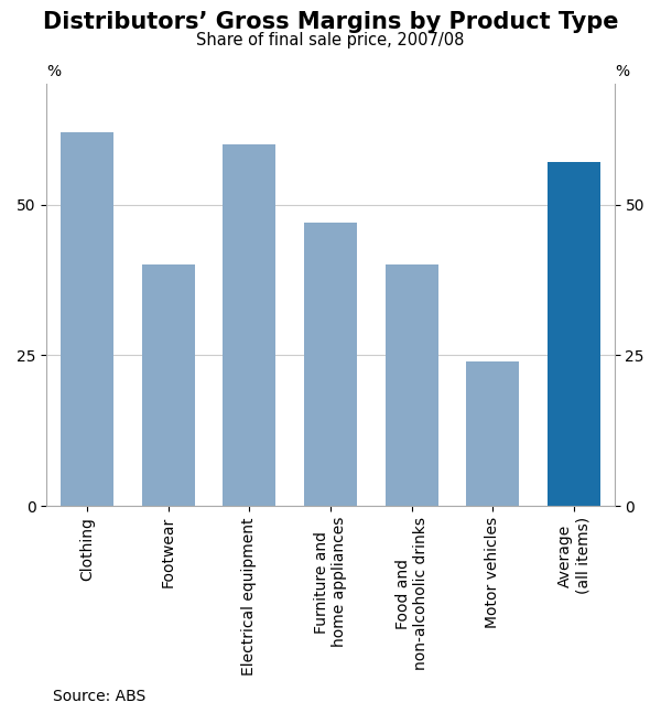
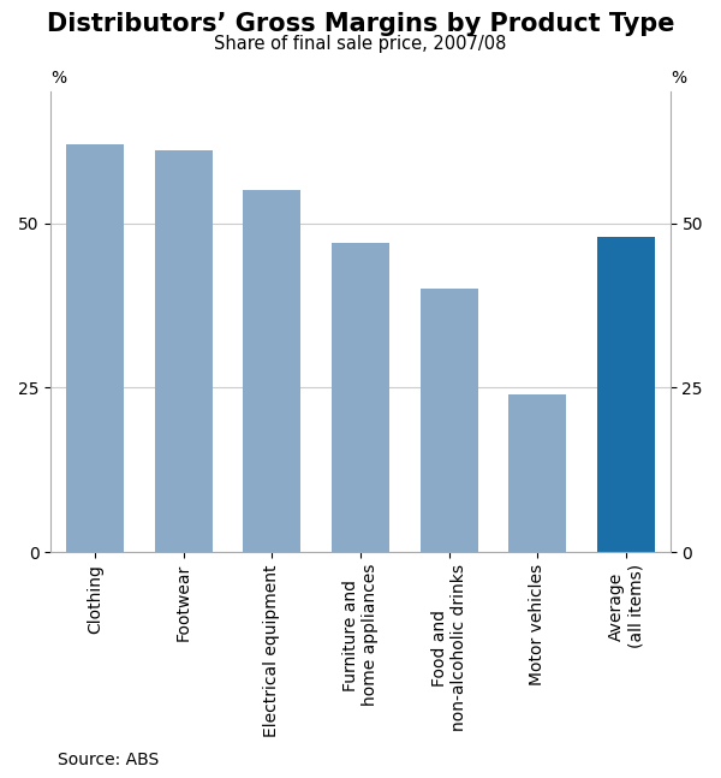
Footwear: 40 -> 61
Electrical equipment: 60 -> 55
Average (all items): 57 -> 48
